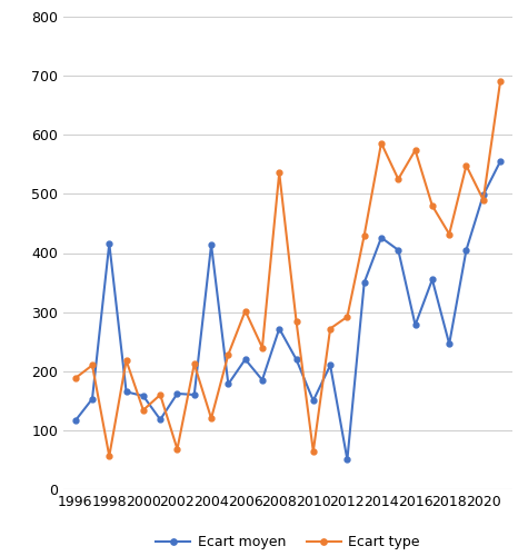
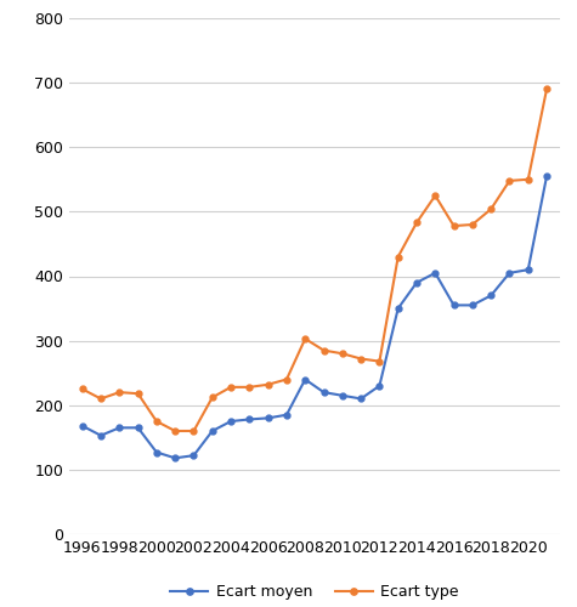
Ecart moyen/1996: 116 -> 168
Ecart type/1996: 188 -> 225
Ecart moyen/1998: 416 -> 165
Ecart type/1998: 56 -> 220
Ecart moyen/2000: 158 -> 127
Ecart type/2000: 134 -> 175
Ecart moyen/2002: 162 -> 122
Ecart type/2002: 68 -> 160
Ecart moyen/2004: 414 -> 175
Ecart type/2004: 120 -> 228
Ecart moyen/2006: 220 -> 180
Ecart type/2006: 302 -> 232
Ecart moyen/2008: 272 -> 240
Ecart type/2008: 536 -> 303
Ecart moyen/2010: 150 -> 215
Ecart type/2010: 64 -> 280
Ecart moyen/2012: 50 -> 230
Ecart type/2012: 292 -> 268
Ecart moyen/2014: 426 -> 390
Ecart type/2014: 586 -> 483
Ecart moyen/2016: 278 -> 355
Ecart type/2016: 574 -> 478
Ecart moyen/2018: 246 -> 370
Ecart type/2018: 432 -> 504
Ecart moyen/2020: 498 -> 410
Ecart type/2020: 490 -> 550
